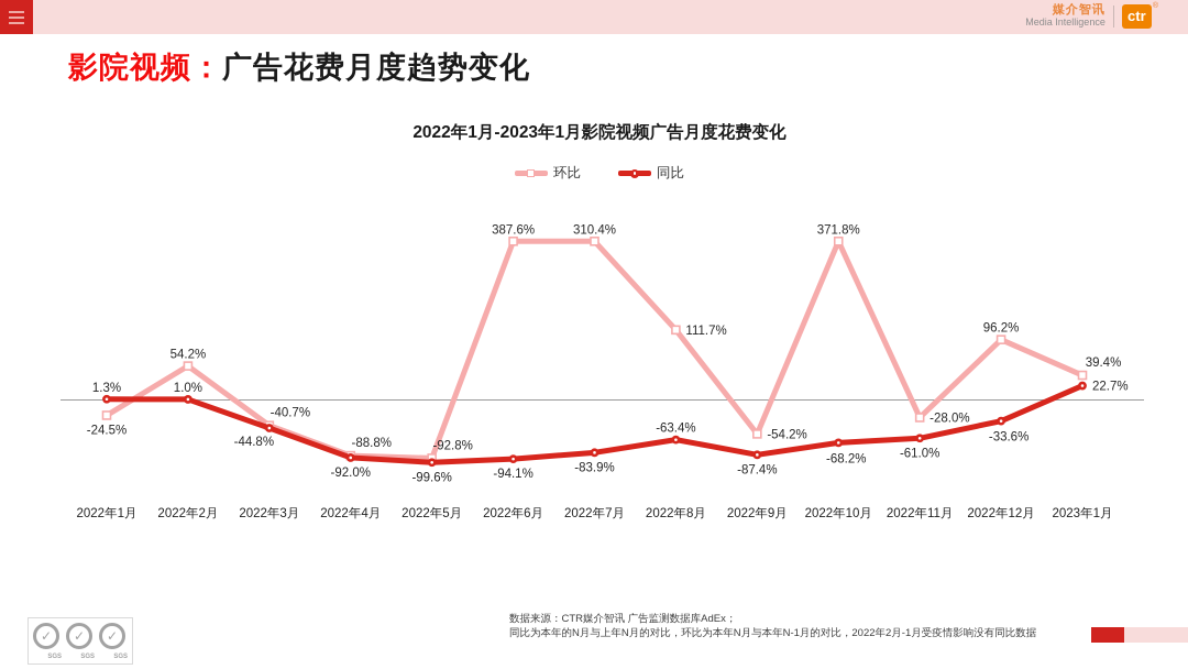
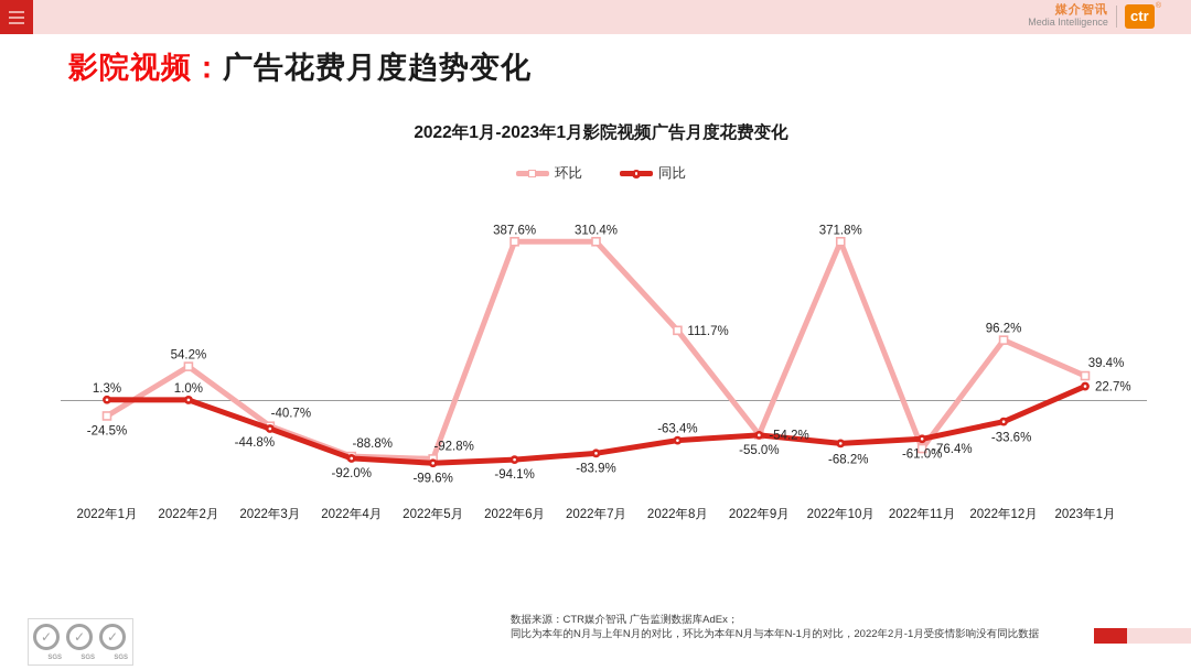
同比/2022年9月: -87.4% -> -55.0%
环比/2022年11月: -28.0% -> -76.4%
